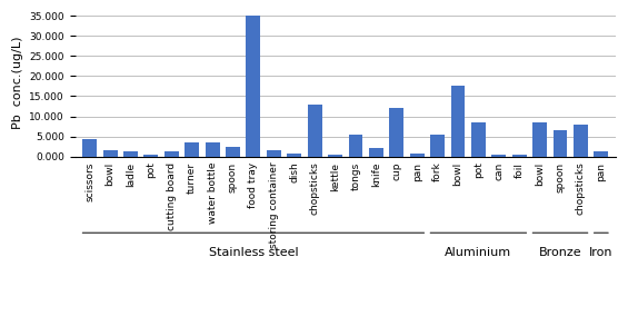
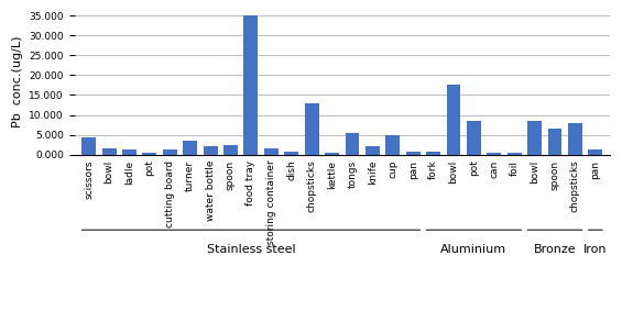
water bottle: 3.5 -> 2.0
cup: 12.0 -> 5.0
fork: 5.5 -> 0.8
